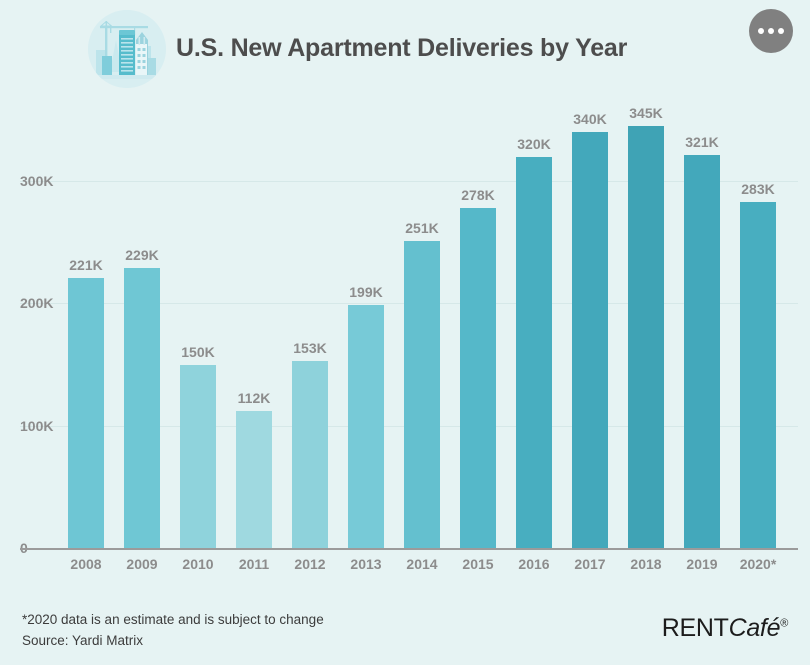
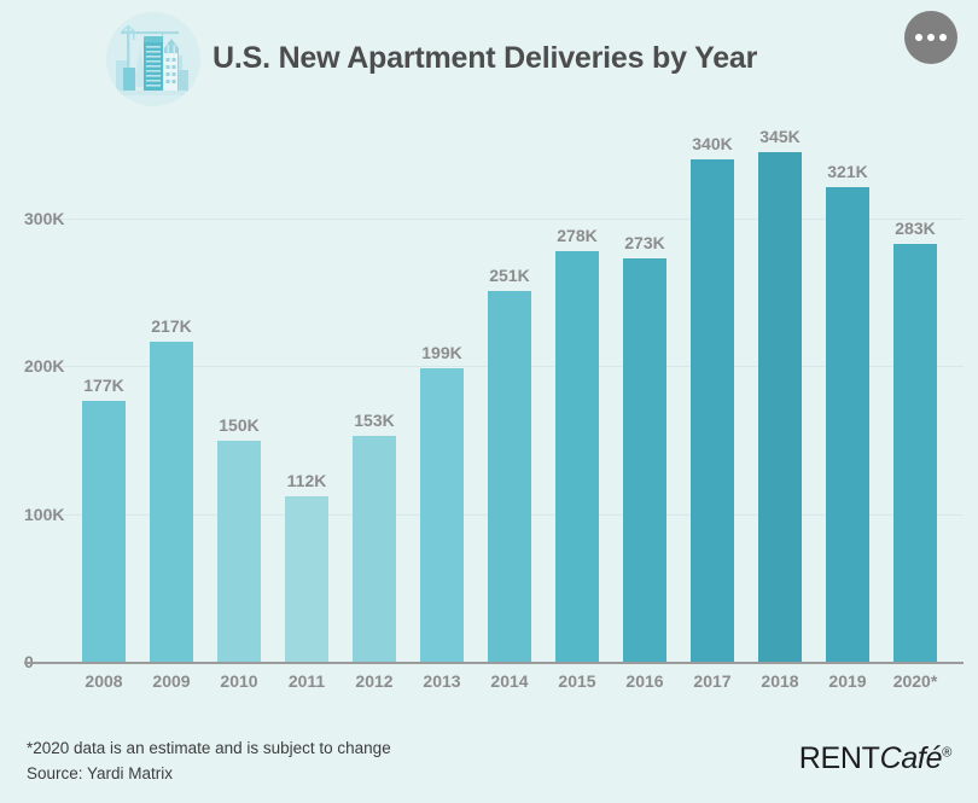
2008: 221K -> 177K
2009: 229K -> 217K
2016: 320K -> 273K
